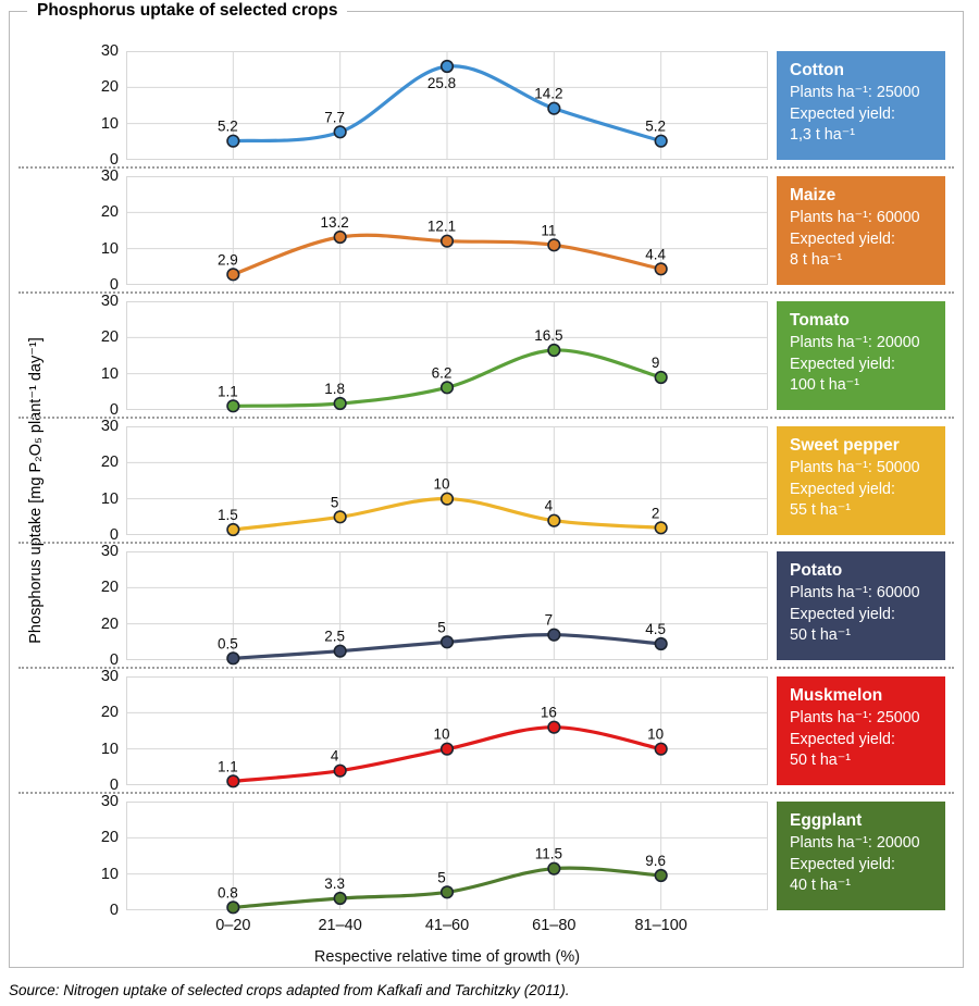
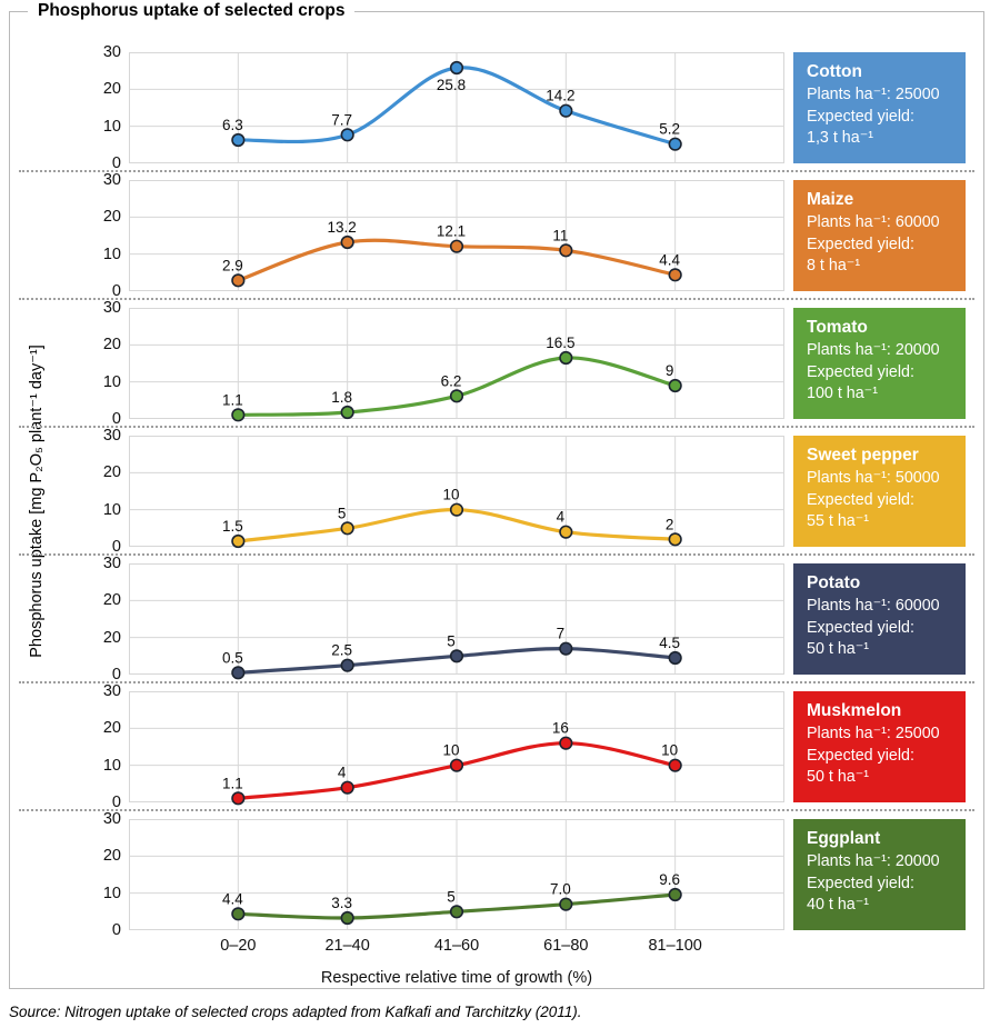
Cotton/0–20: 5.2 -> 6.3
Eggplant/0–20: 0.8 -> 4.4
Eggplant/61–80: 11.5 -> 7.0
